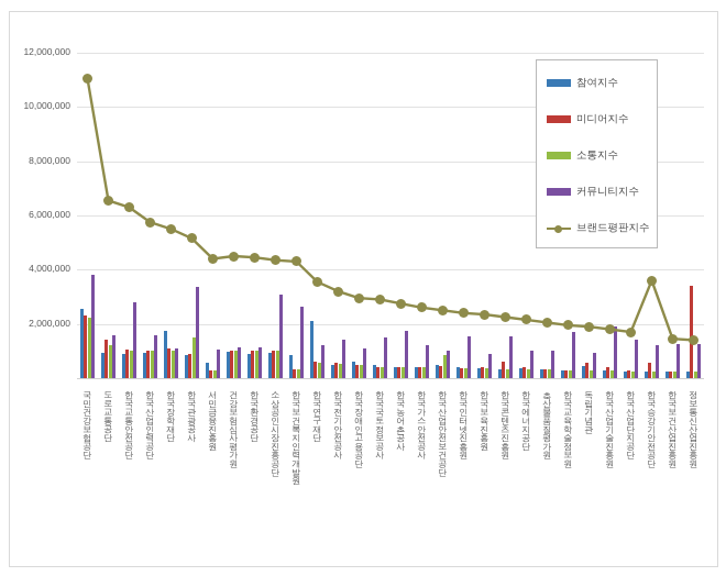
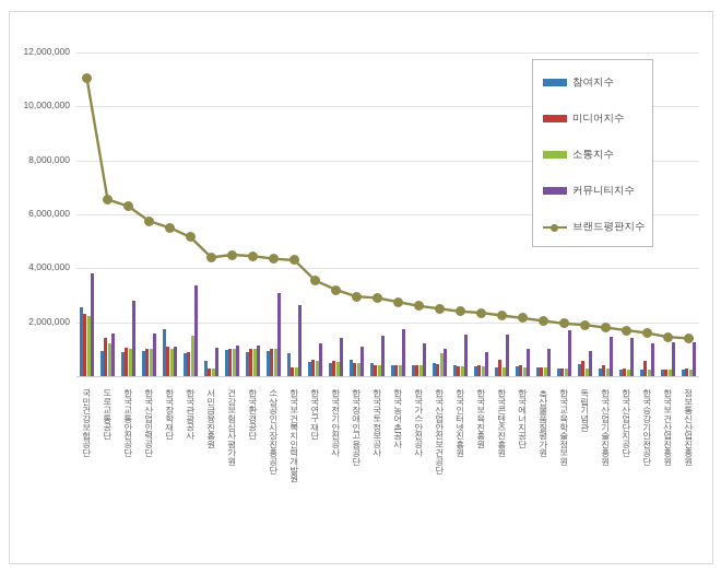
참여지수/한국연구재단: 2100000 -> 500000
커뮤니티지수/한국산업기술진흥원: 1900000 -> 1400000
브랜드평판지수/한국승강기안전공단: 3600000 -> 1600000
미디어지수/정보통신산업진흥원: 3400000 -> 300000
